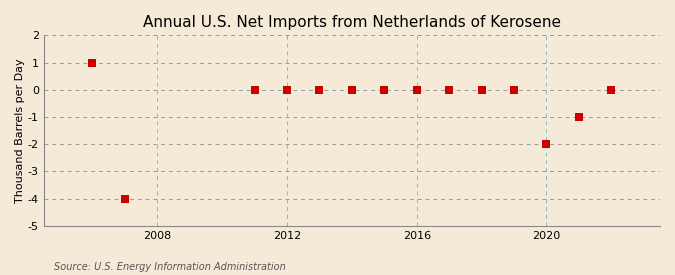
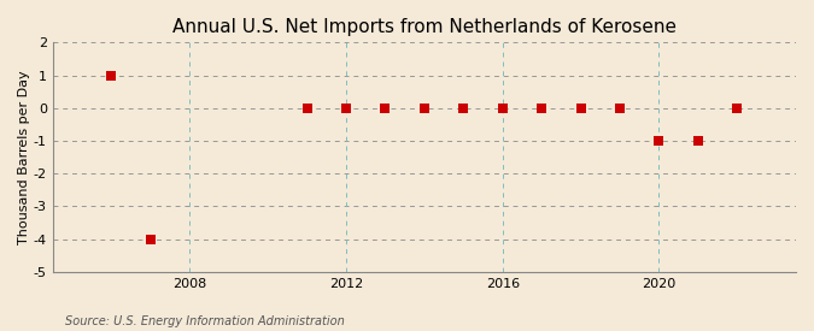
2020: -2 -> -1
